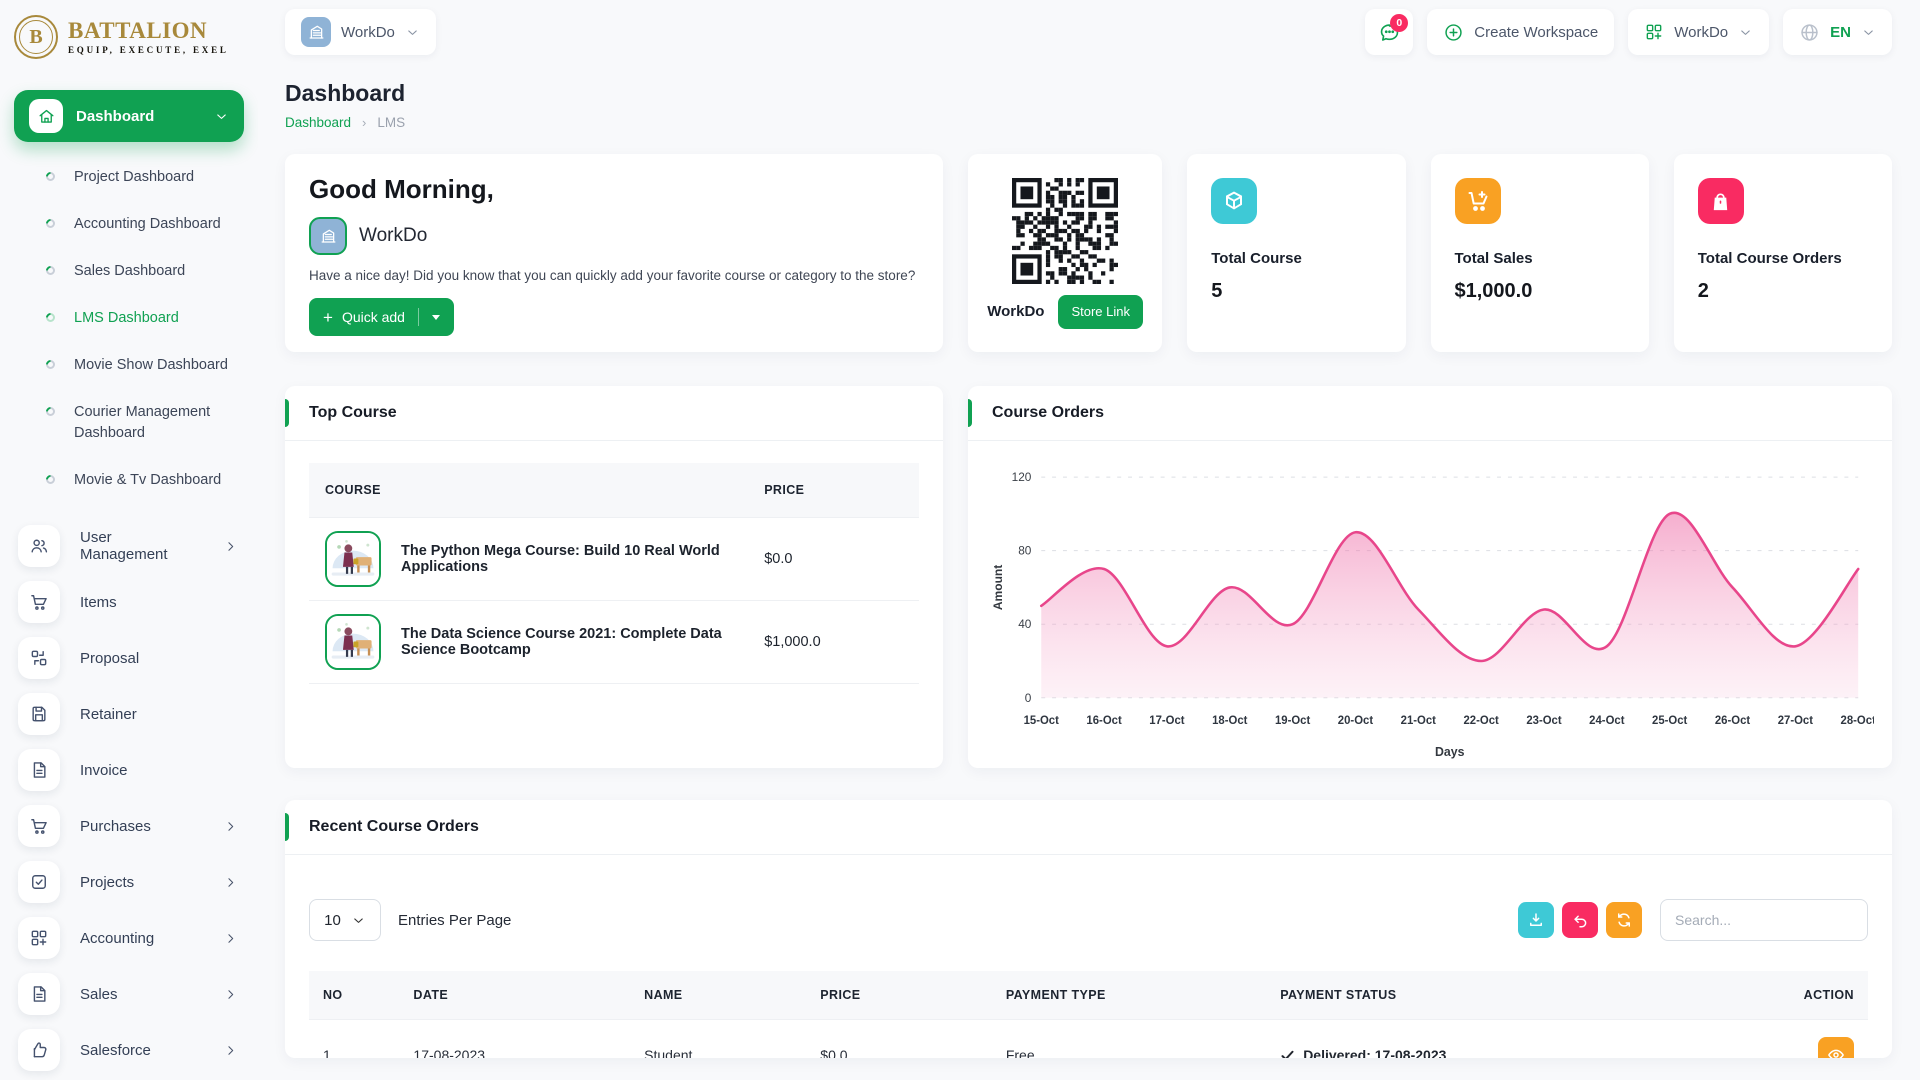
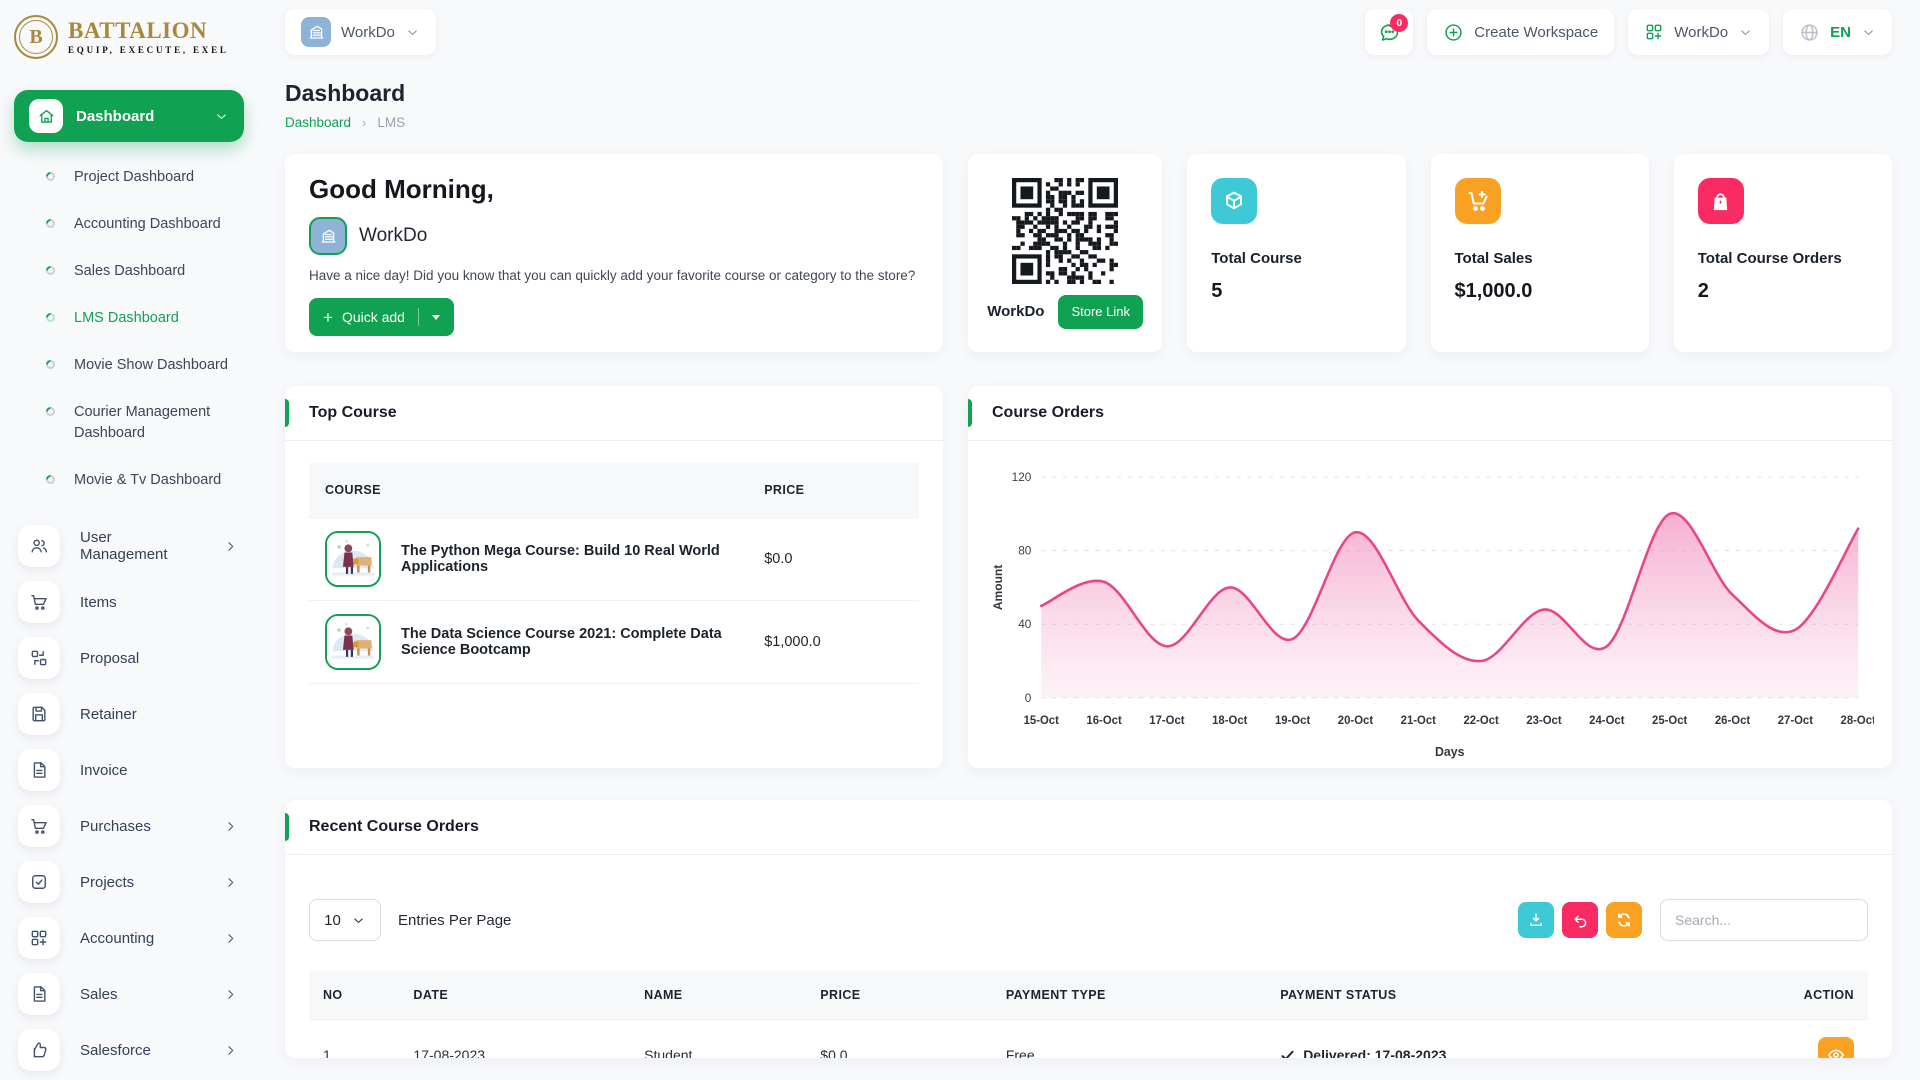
16-Oct: 70 -> 63
19-Oct: 40 -> 32
21-Oct: 48 -> 42
26-Oct: 60 -> 56
27-Oct: 28 -> 37
28-Oct: 70 -> 92
